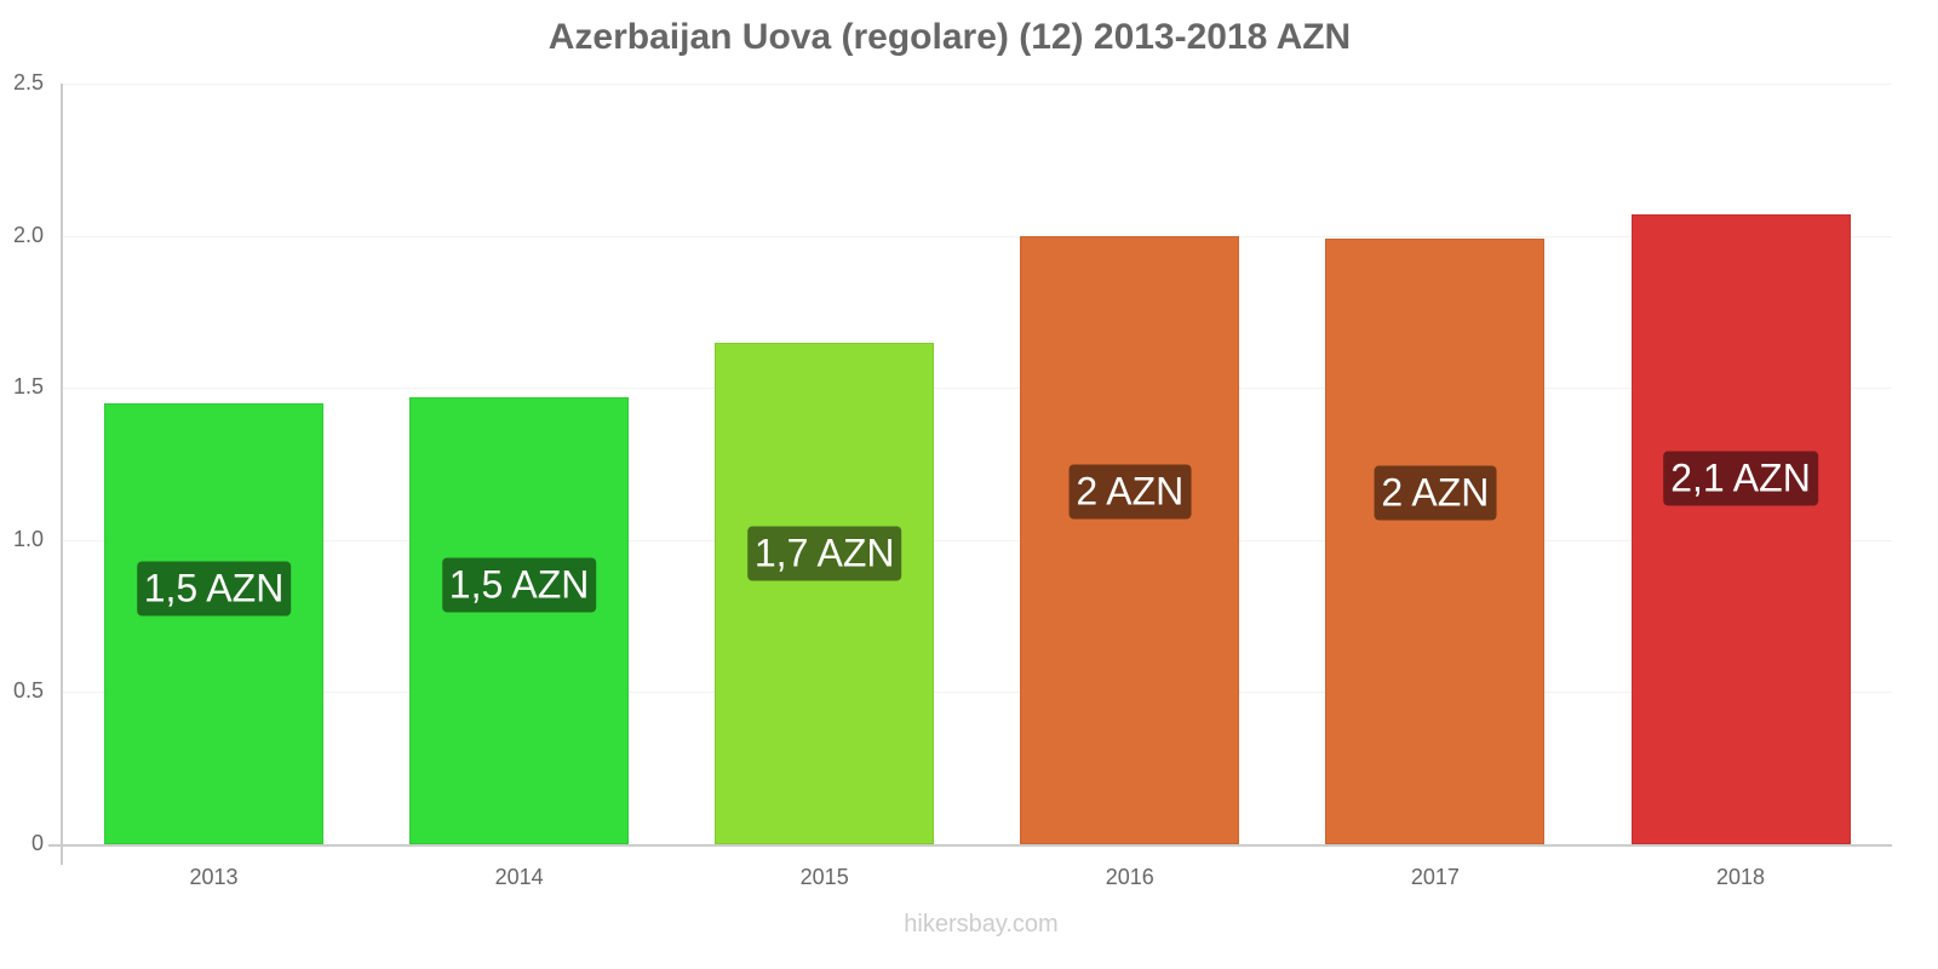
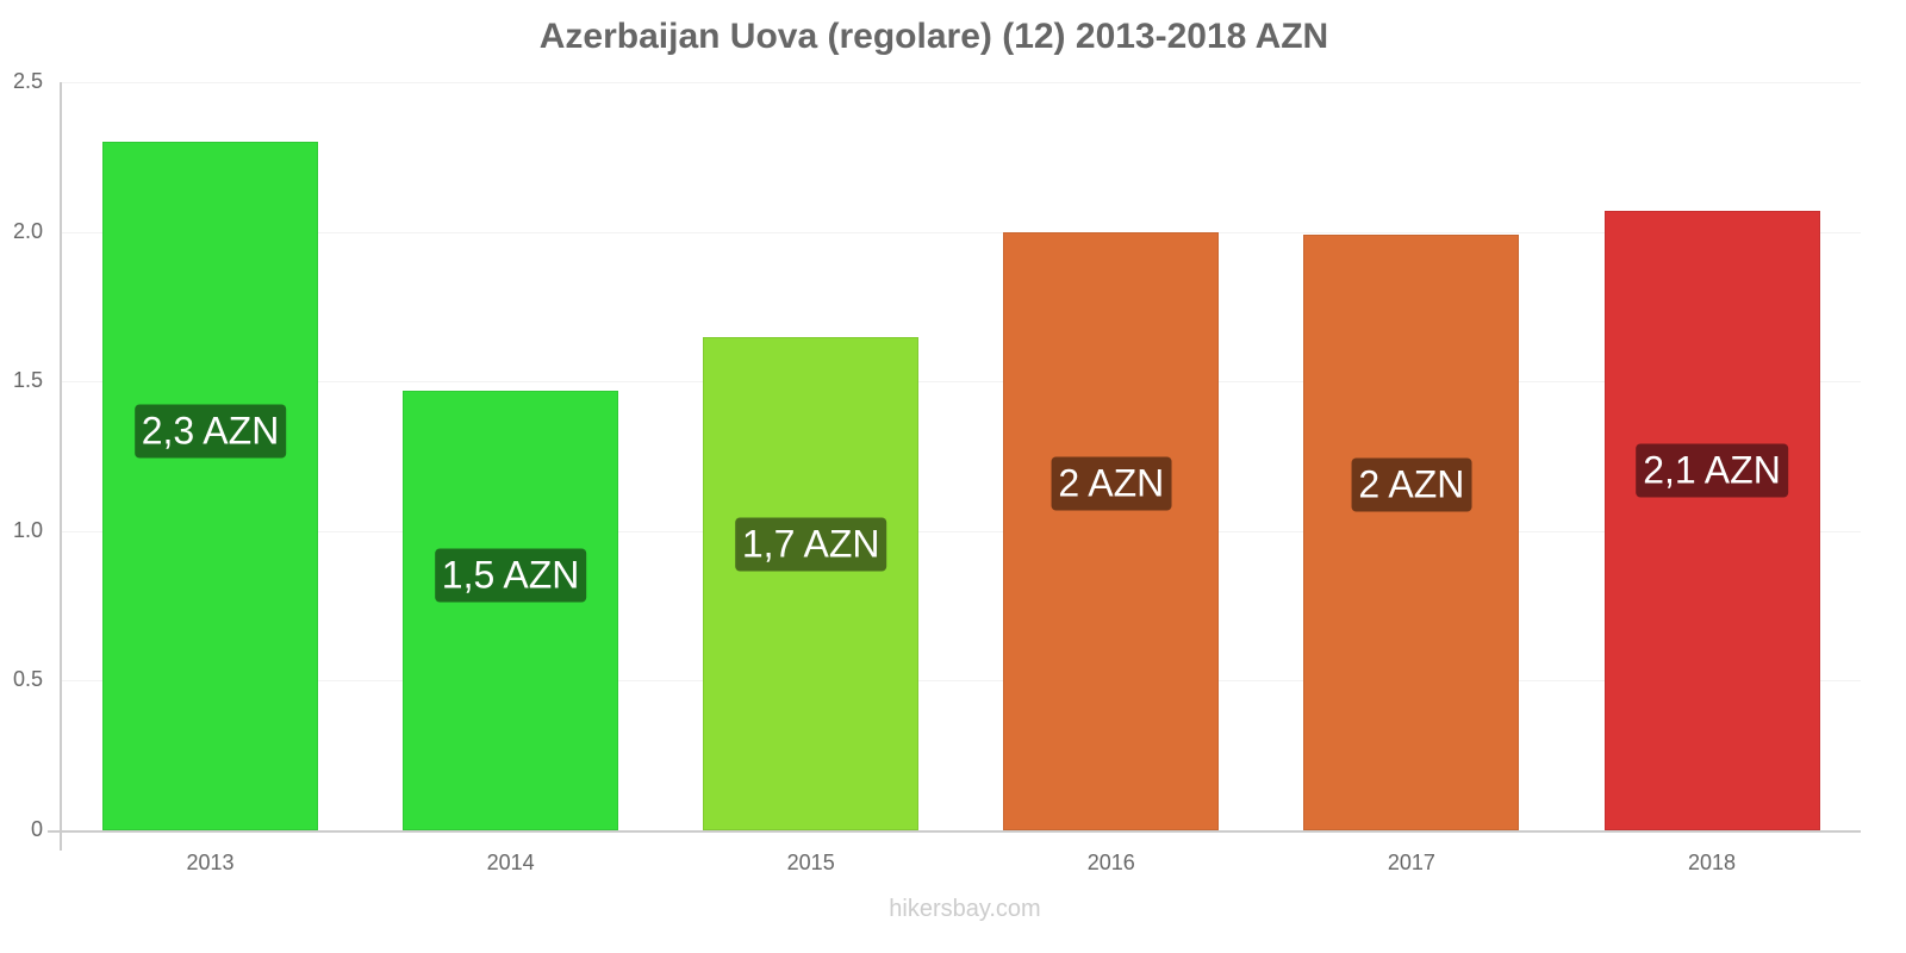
2013: 1,5 -> 2,3
